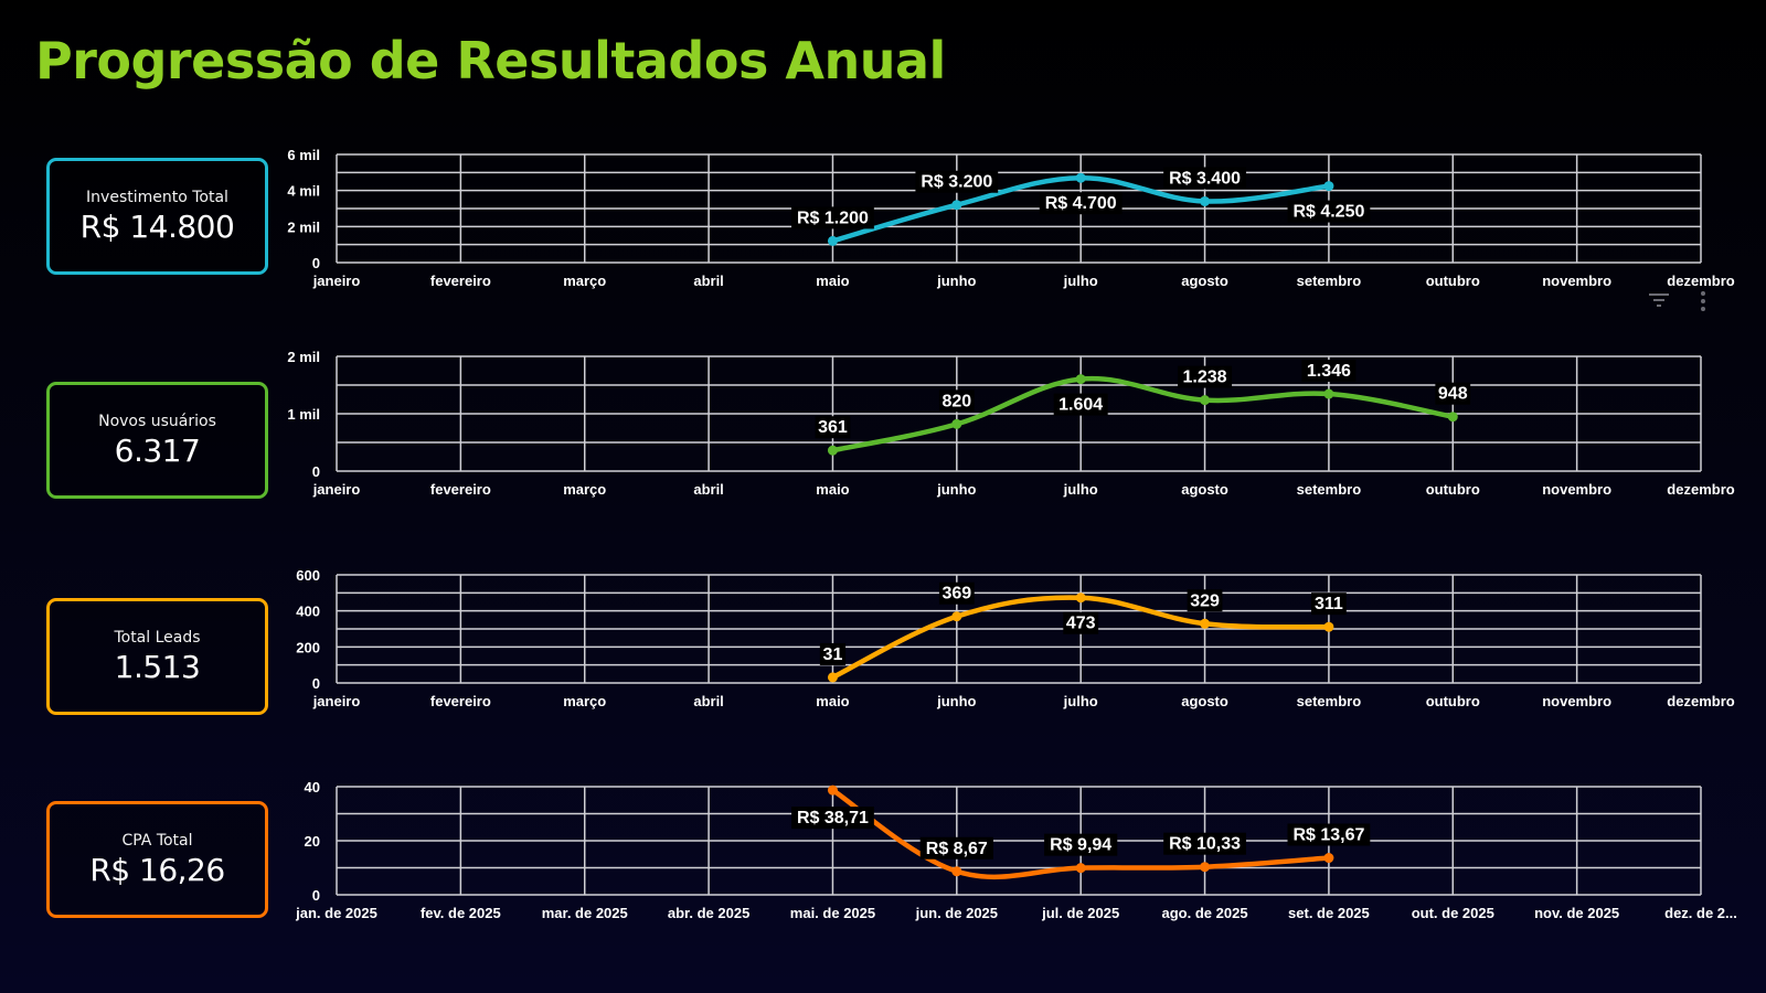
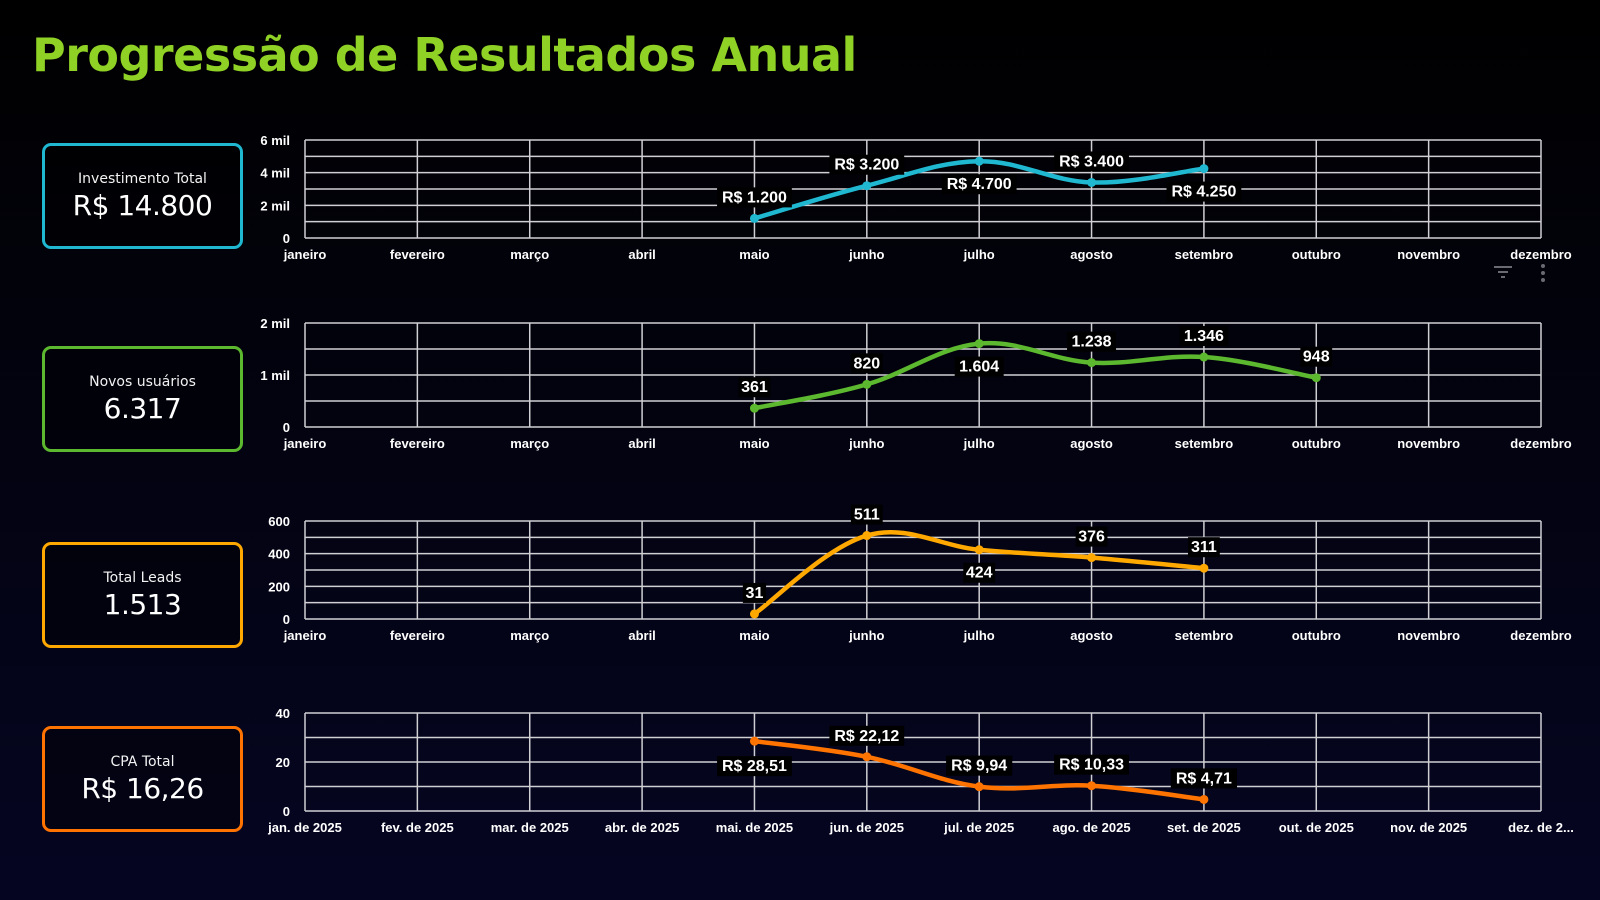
Total Leads/junho: 369 -> 511
Total Leads/julho: 473 -> 424
Total Leads/agosto: 329 -> 376
CPA Total/mai. de 2025: 38,71 -> 28,51
CPA Total/jun. de 2025: 8,67 -> 22,12
CPA Total/set. de 2025: 13,67 -> 4,71
